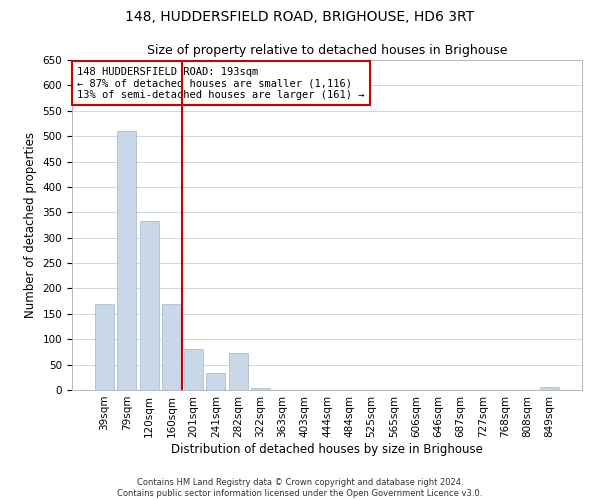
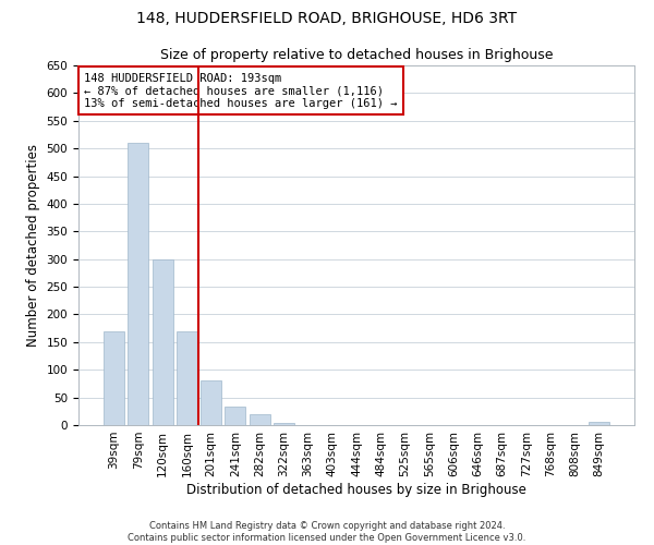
120sqm: 332 -> 300
282sqm: 72 -> 20
